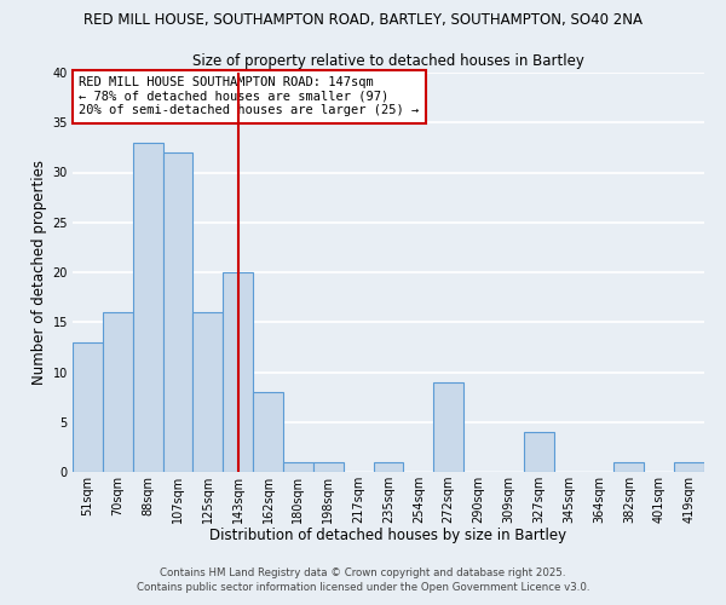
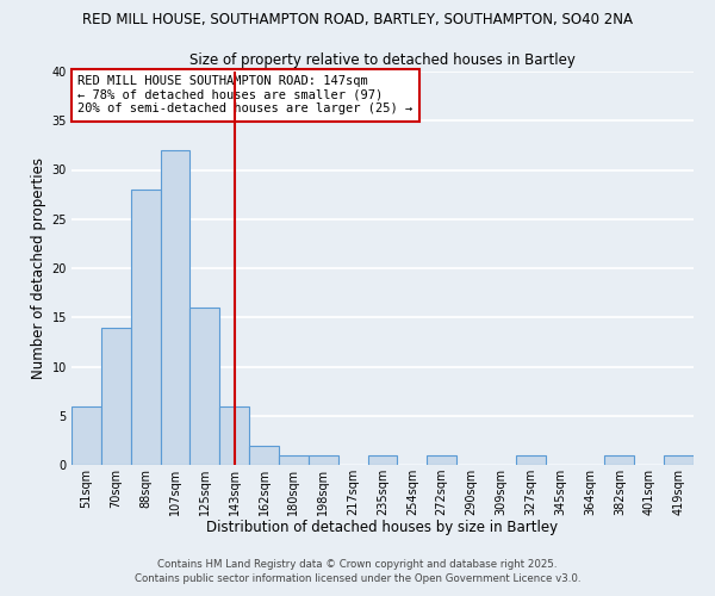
51sqm: 13 -> 6
70sqm: 16 -> 14
88sqm: 33 -> 28
143sqm: 20 -> 6
162sqm: 8 -> 2
272sqm: 9 -> 1
327sqm: 4 -> 1
